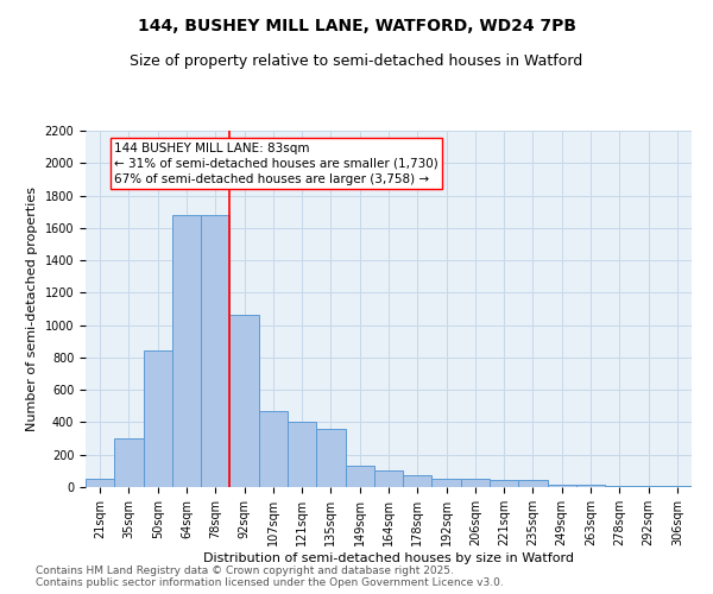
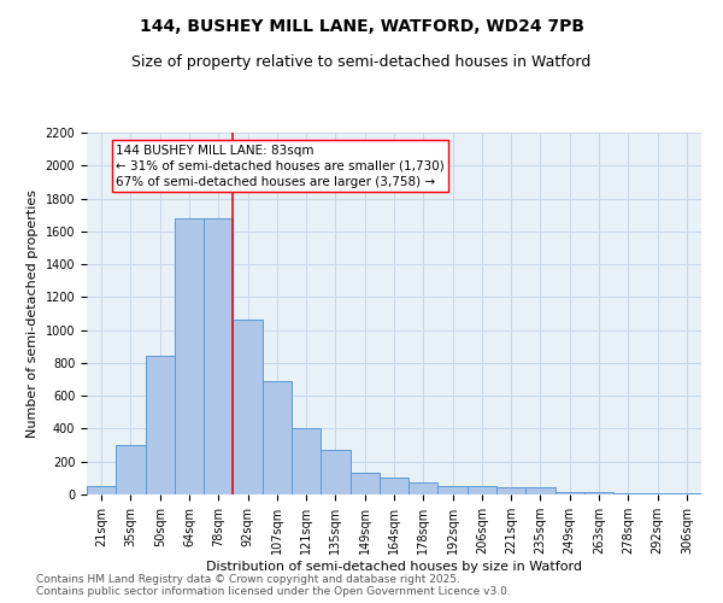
107sqm: 470 -> 690
135sqm: 360 -> 270
